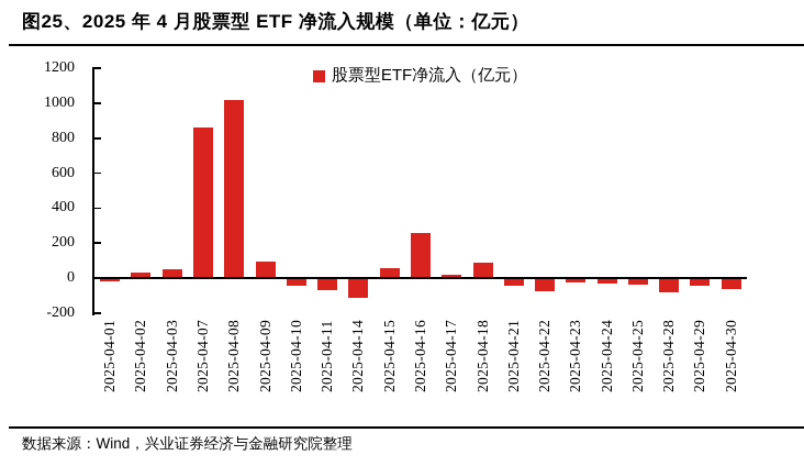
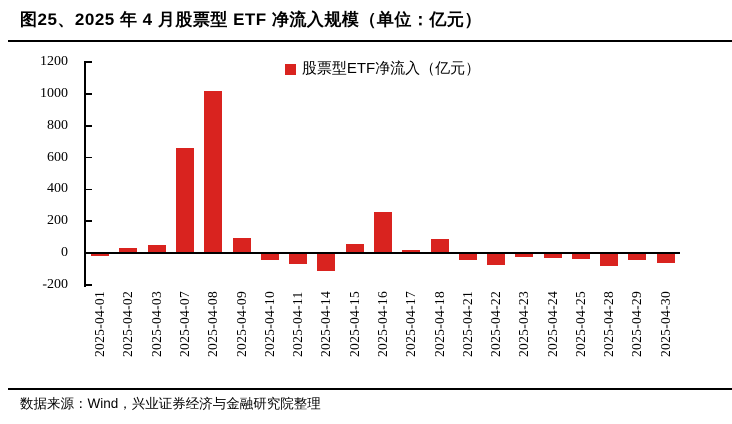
2025-04-07: 860 -> 660
